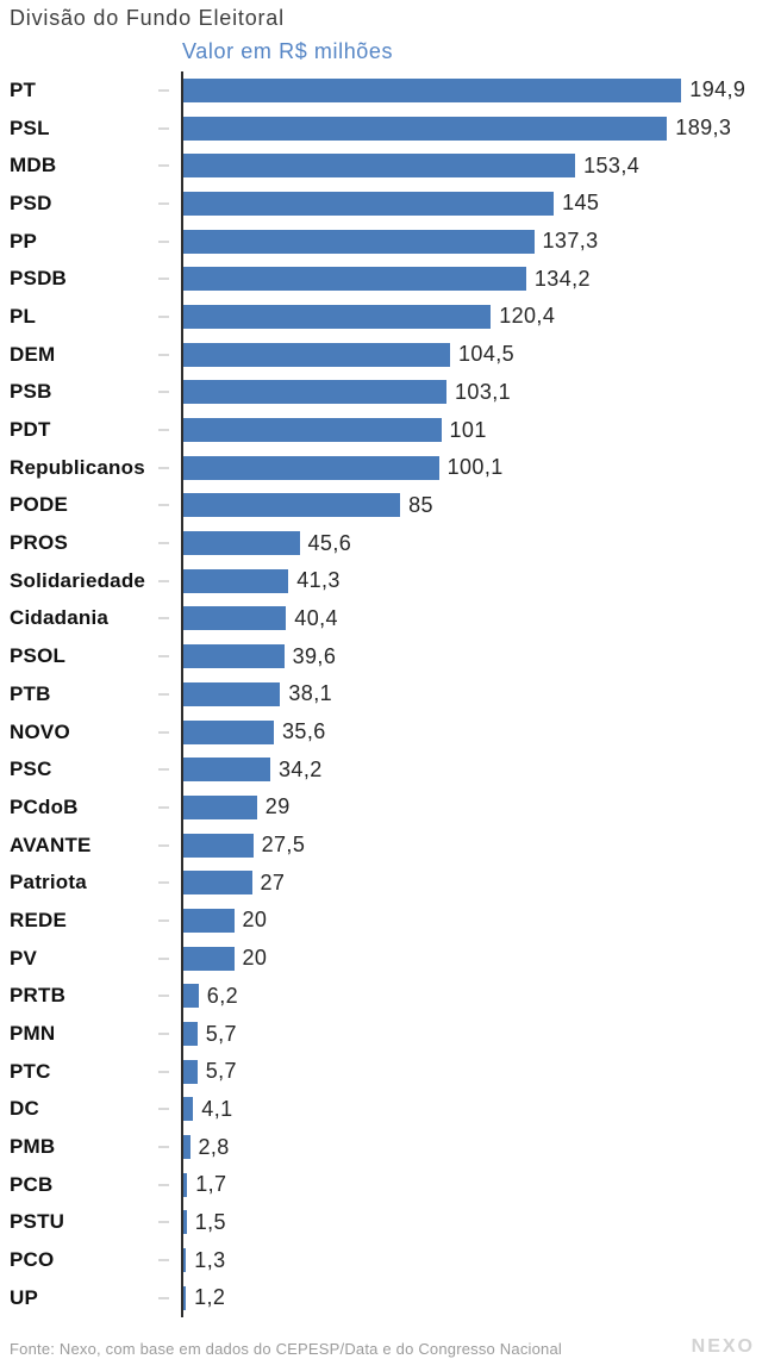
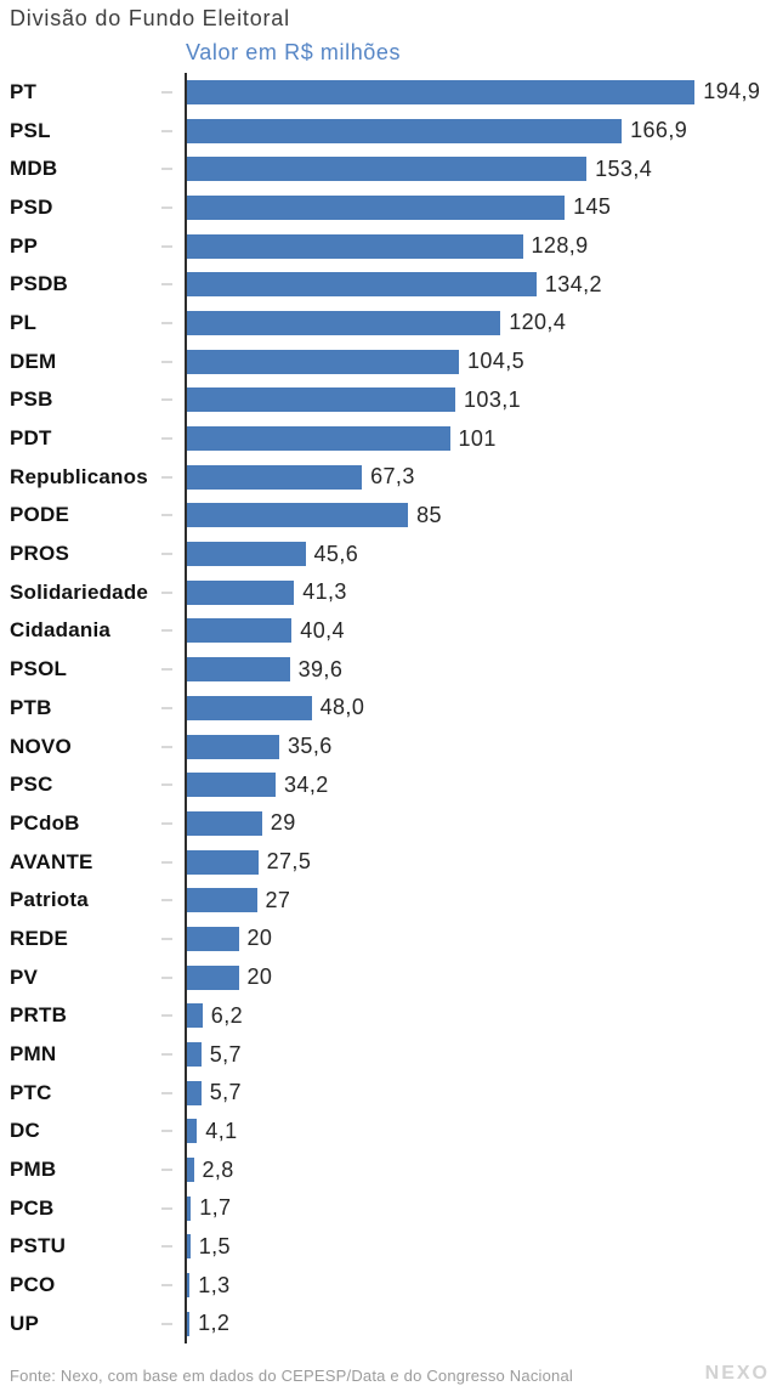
PSL: 189,3 -> 166,9
PP: 137,3 -> 128,9
Republicanos: 100,1 -> 67,3
PTB: 38,1 -> 48,0
